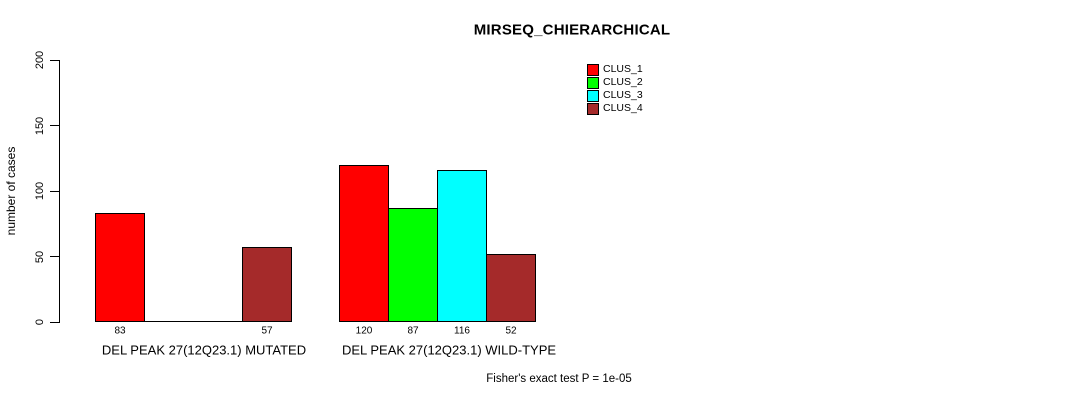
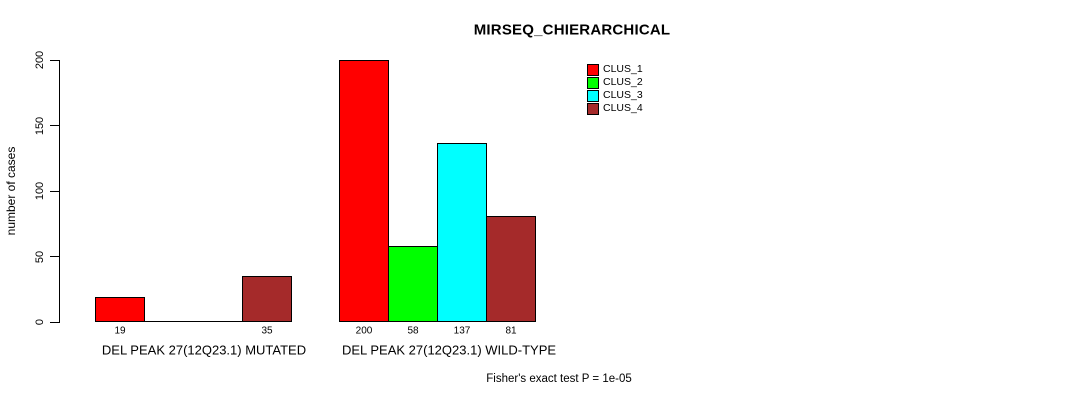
CLUS_1/DEL PEAK 27(12Q23.1) MUTATED: 83 -> 19
CLUS_4/DEL PEAK 27(12Q23.1) MUTATED: 57 -> 35
CLUS_1/DEL PEAK 27(12Q23.1) WILD-TYPE: 120 -> 200
CLUS_2/DEL PEAK 27(12Q23.1) WILD-TYPE: 87 -> 58
CLUS_3/DEL PEAK 27(12Q23.1) WILD-TYPE: 116 -> 137
CLUS_4/DEL PEAK 27(12Q23.1) WILD-TYPE: 52 -> 81
